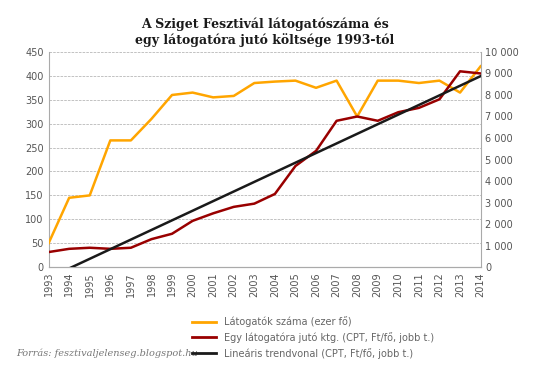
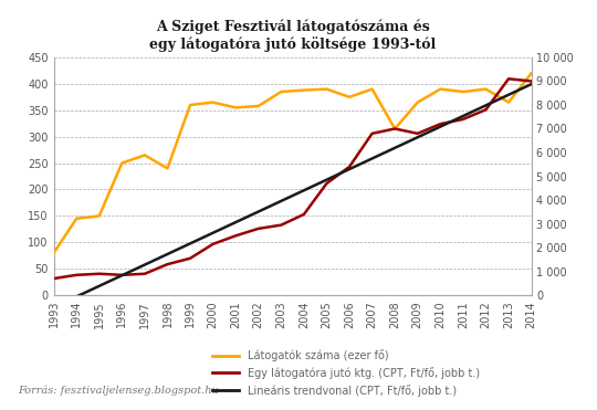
Látogatók száma (ezer fő)/1993: 50 -> 80
Látogatók száma (ezer fő)/1996: 265 -> 250
Látogatók száma (ezer fő)/1998: 310 -> 240
Látogatók száma (ezer fő)/2009: 390 -> 365
